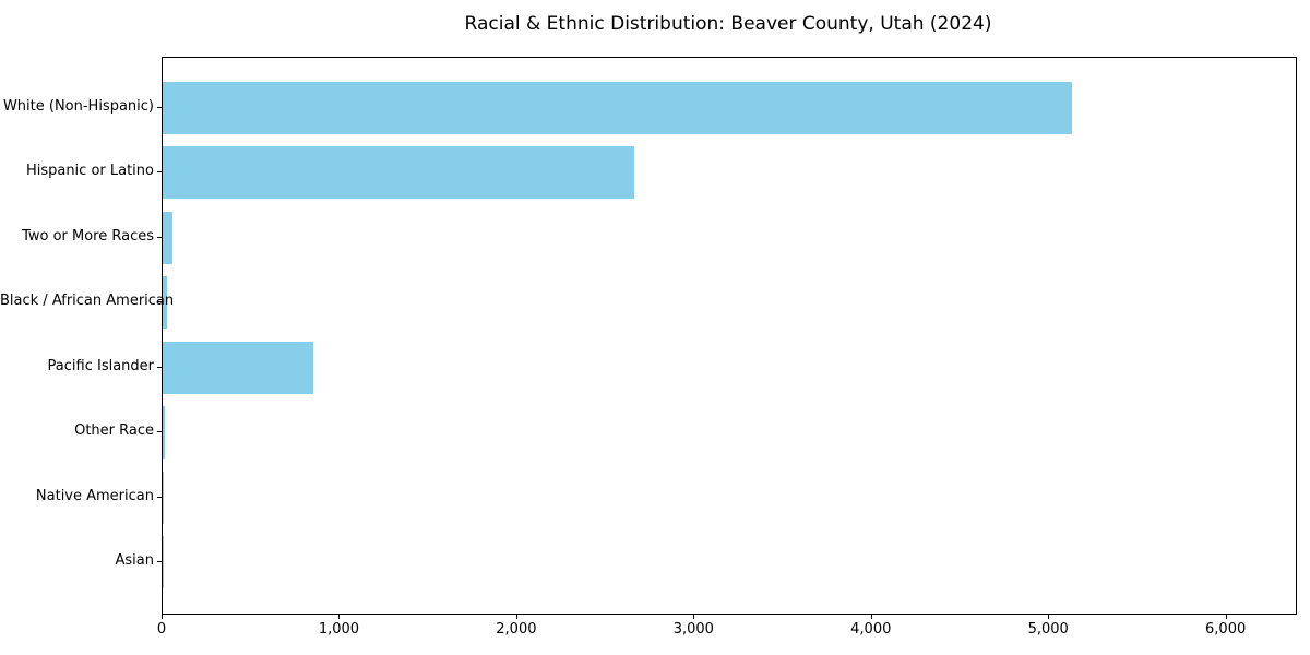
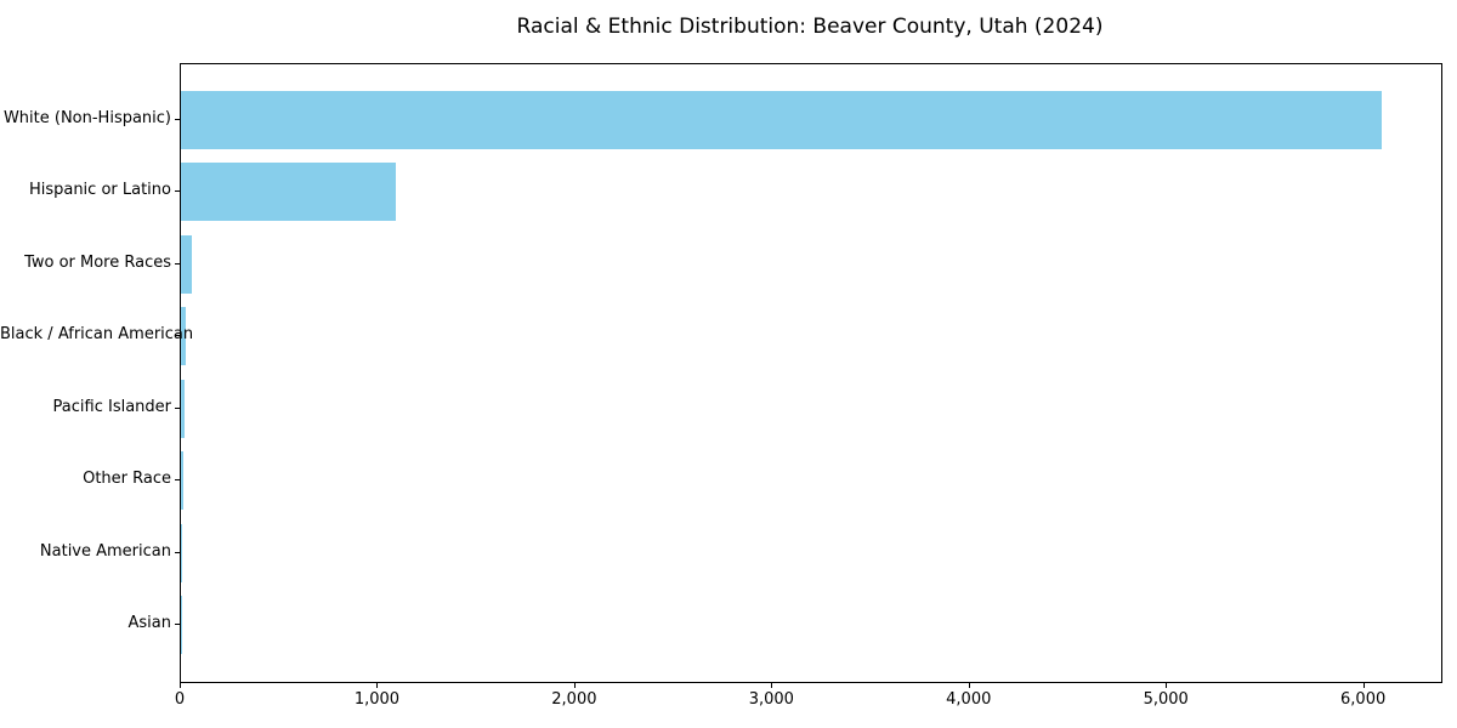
White (Non-Hispanic): 5130 -> 6090
Hispanic or Latino: 2660 -> 1090
Pacific Islander: 850 -> 20
